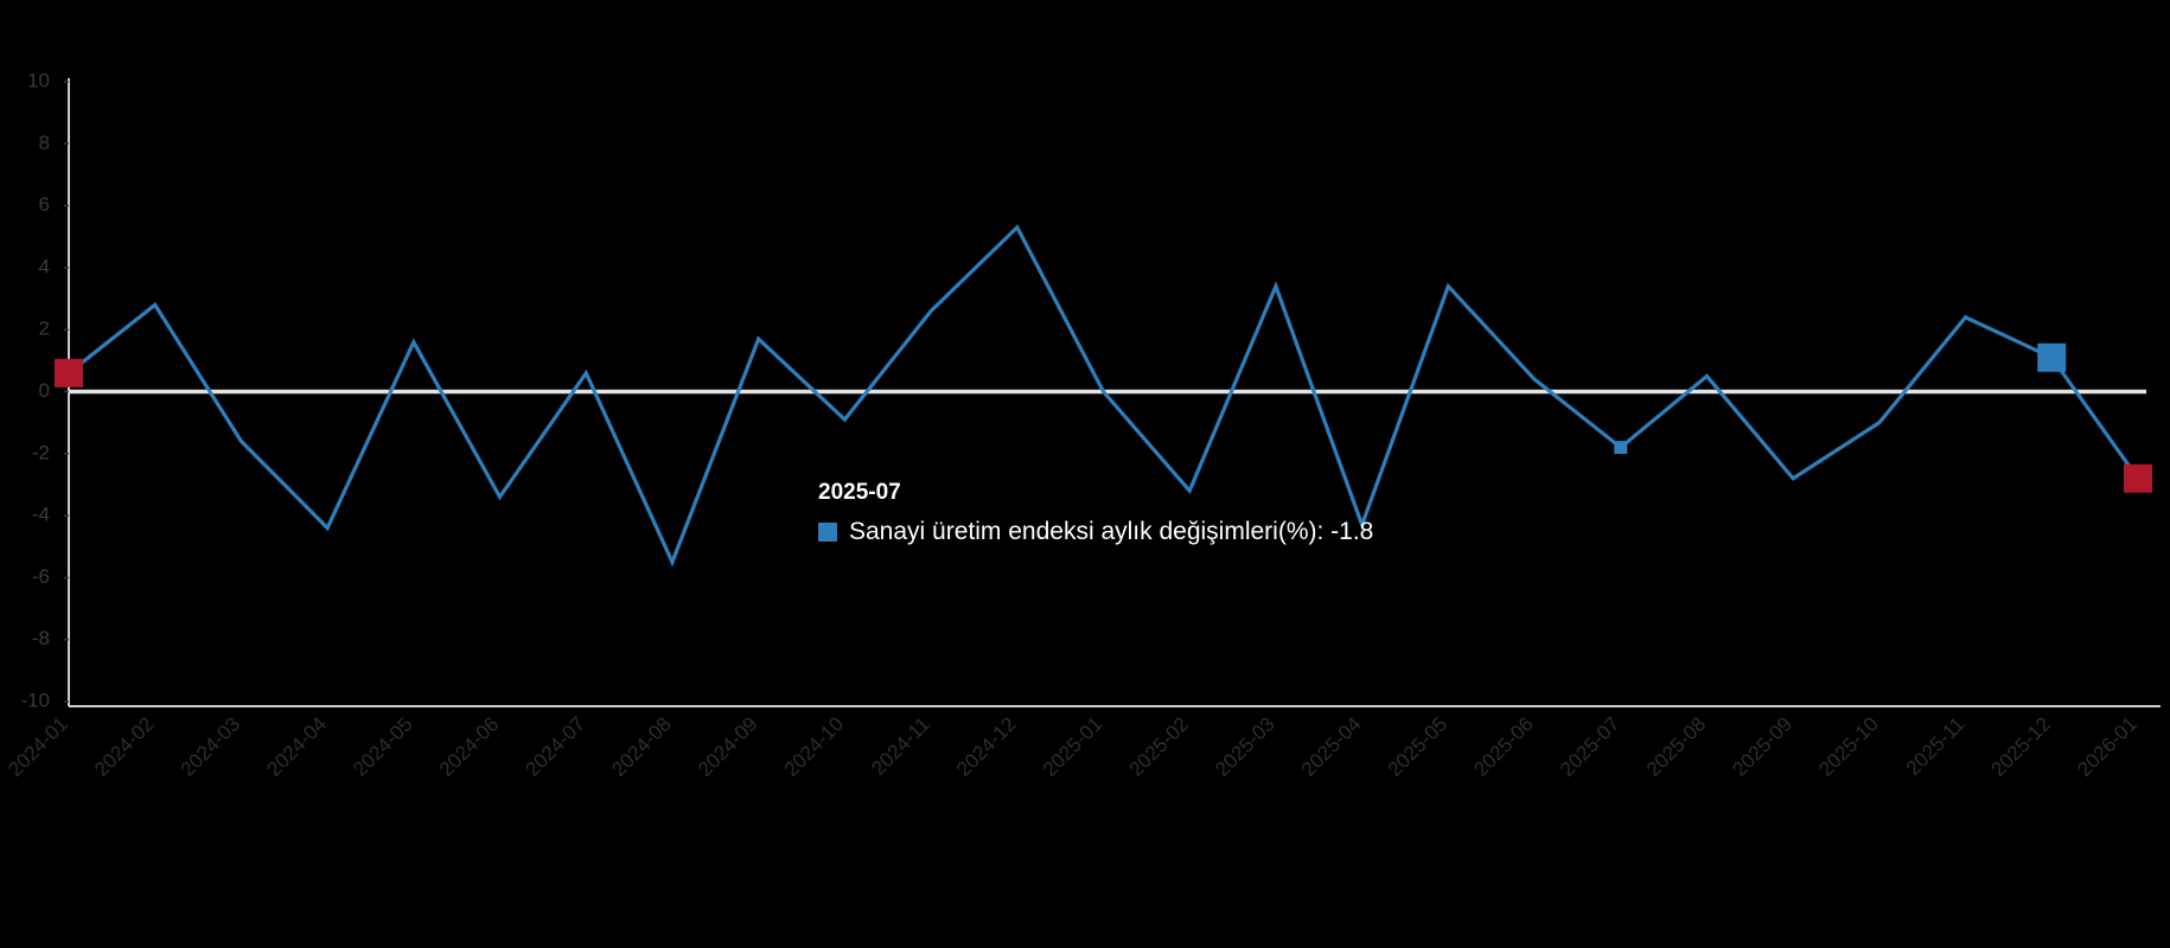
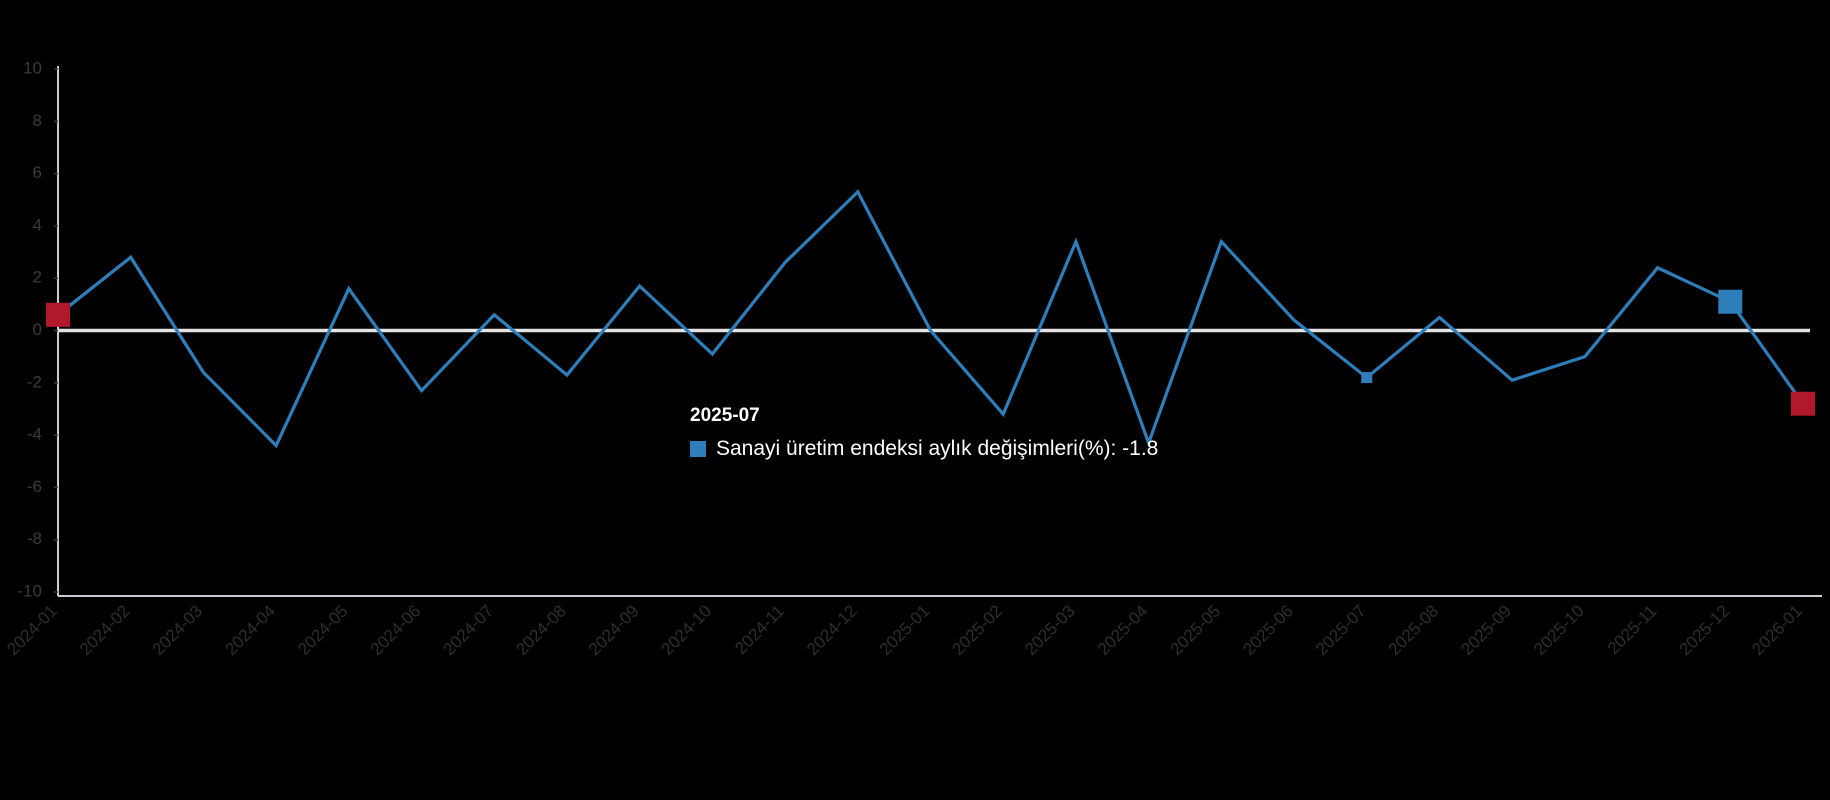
2024-06: -3.4 -> -2.3
2024-08: -5.5 -> -1.7
2025-09: -2.8 -> -1.9
